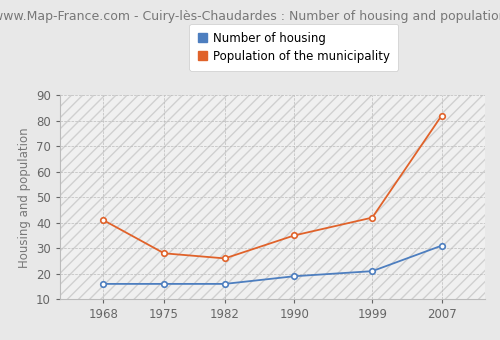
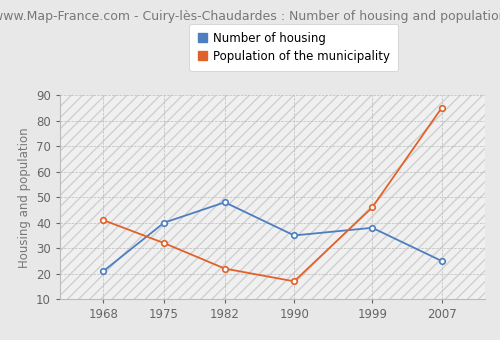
Number of housing/1968: 16 -> 21
Number of housing/1975: 16 -> 40
Population of the municipality/1975: 28 -> 32
Number of housing/1982: 16 -> 48
Population of the municipality/1982: 26 -> 22
Number of housing/1990: 19 -> 35
Population of the municipality/1990: 35 -> 17
Number of housing/1999: 21 -> 38
Population of the municipality/1999: 42 -> 46
Number of housing/2007: 31 -> 25
Population of the municipality/2007: 82 -> 85
